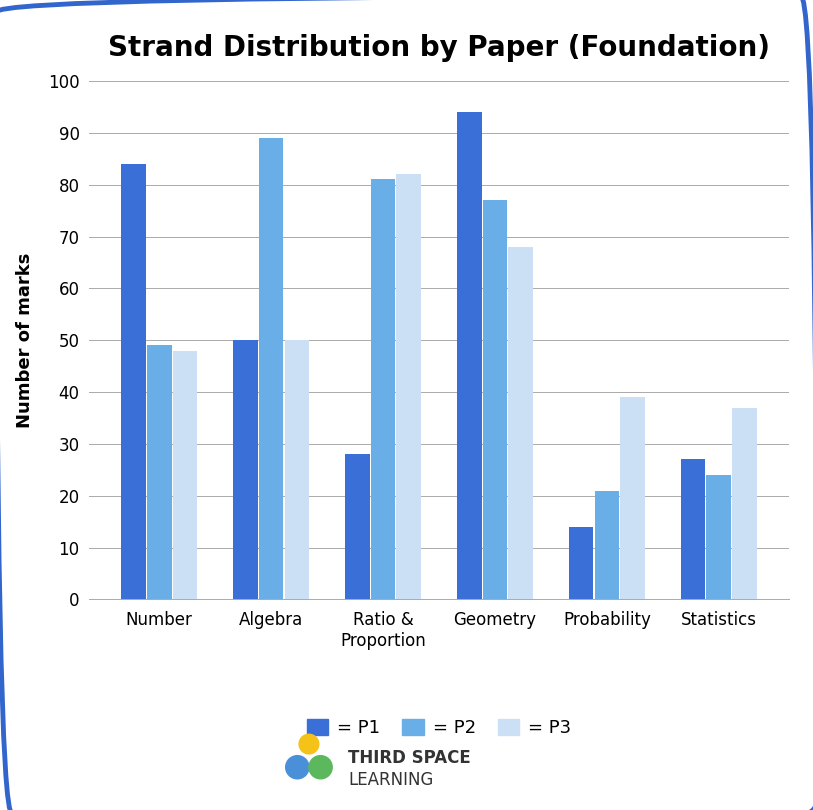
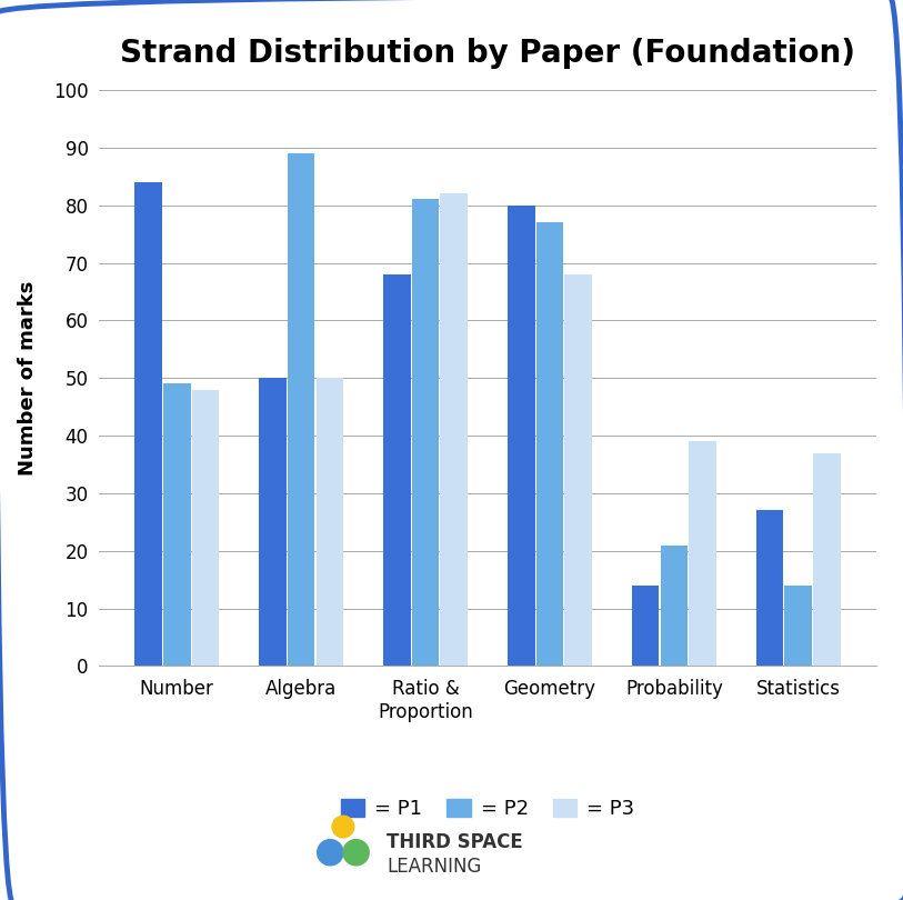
= P1/Ratio & Proportion: 28 -> 68
= P1/Geometry: 94 -> 80
= P2/Statistics: 24 -> 14
